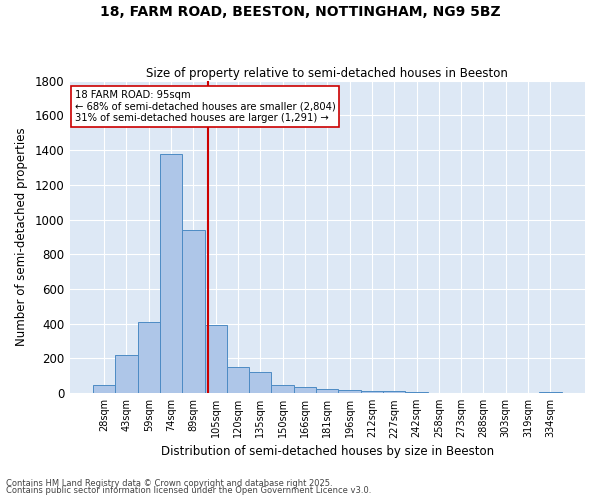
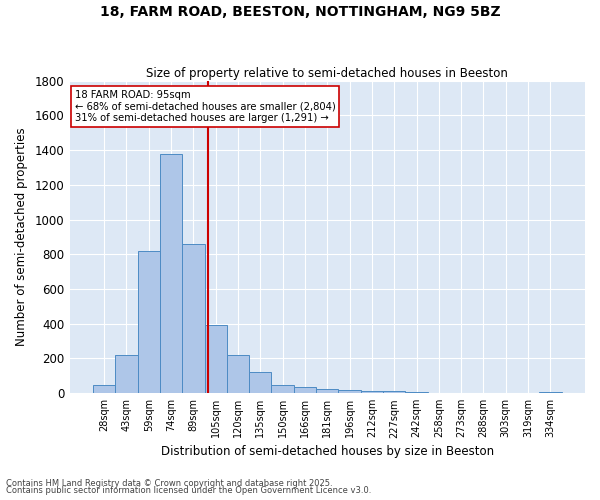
59sqm: 410 -> 820
89sqm: 940 -> 860
120sqm: 150 -> 220
